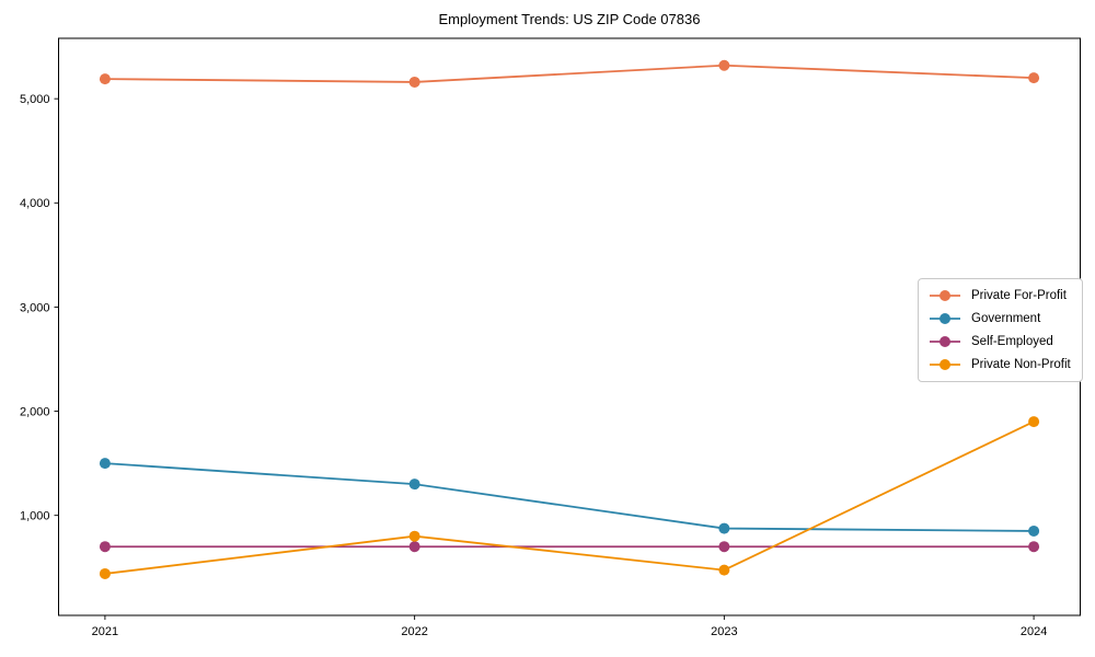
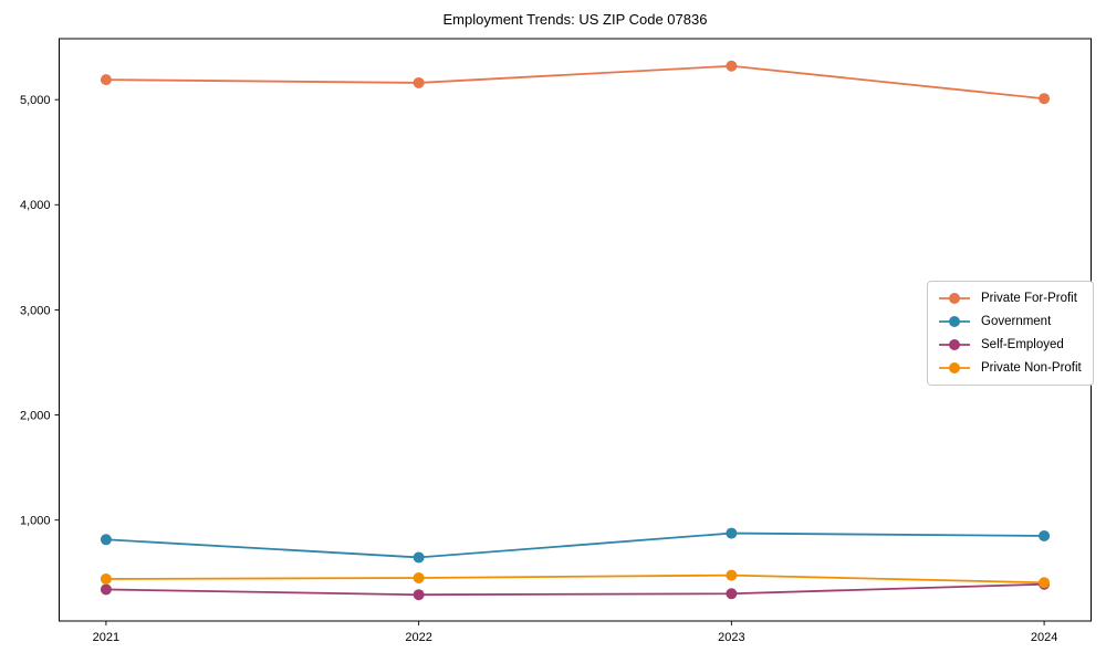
Government/2021: 1500 -> 800
Self-Employed/2021: 700 -> 300
Government/2022: 1300 -> 600
Self-Employed/2022: 700 -> 300
Private Non-Profit/2022: 800 -> 400
Self-Employed/2023: 700 -> 300
Private For-Profit/2024: 5200 -> 5000
Self-Employed/2024: 700 -> 400
Private Non-Profit/2024: 1900 -> 400
